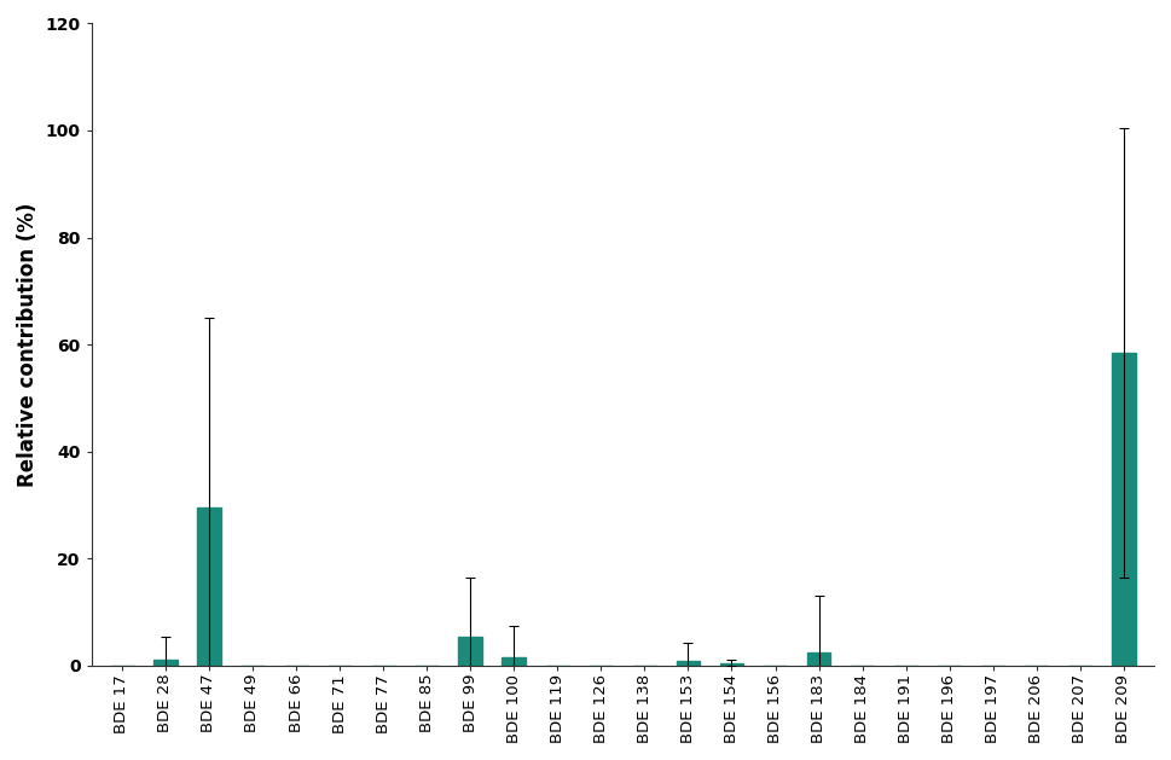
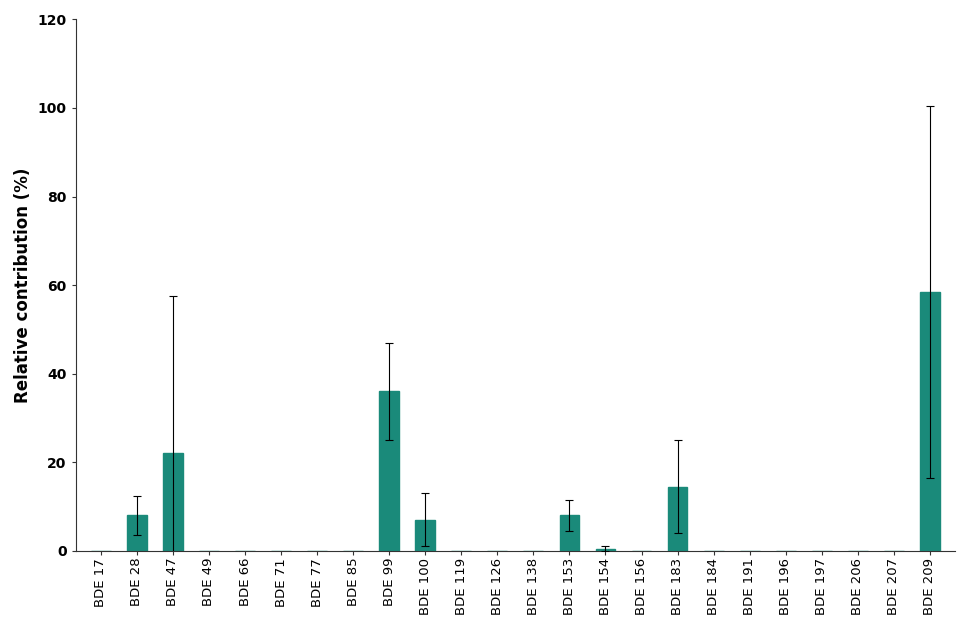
BDE 28: 1.0 -> 8.0
BDE 47: 29.5 -> 22.0
BDE 99: 5.5 -> 36.0
BDE 100: 1.5 -> 7.0
BDE 153: 0.8 -> 8.0
BDE 183: 2.5 -> 14.5
